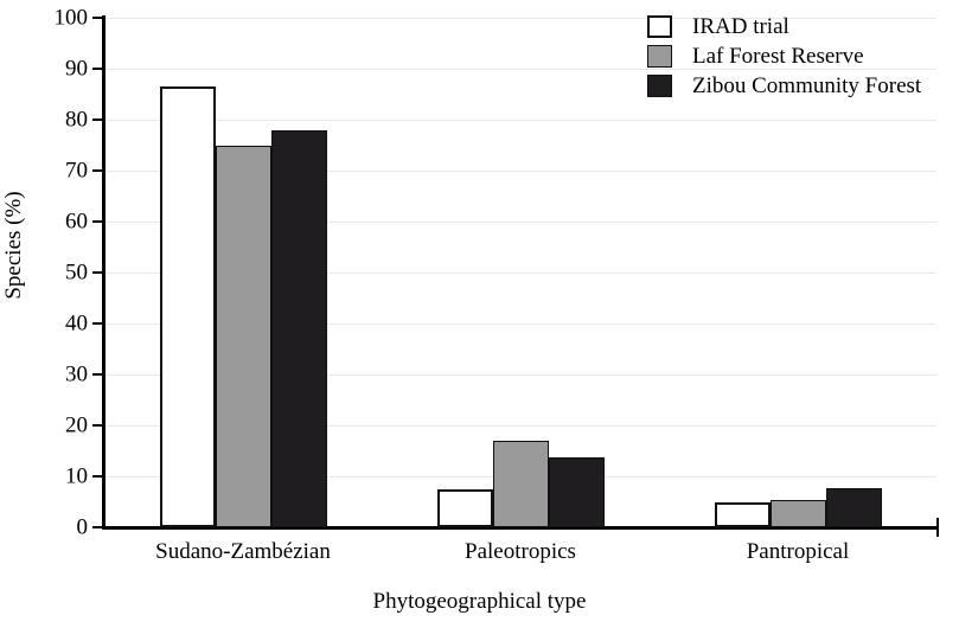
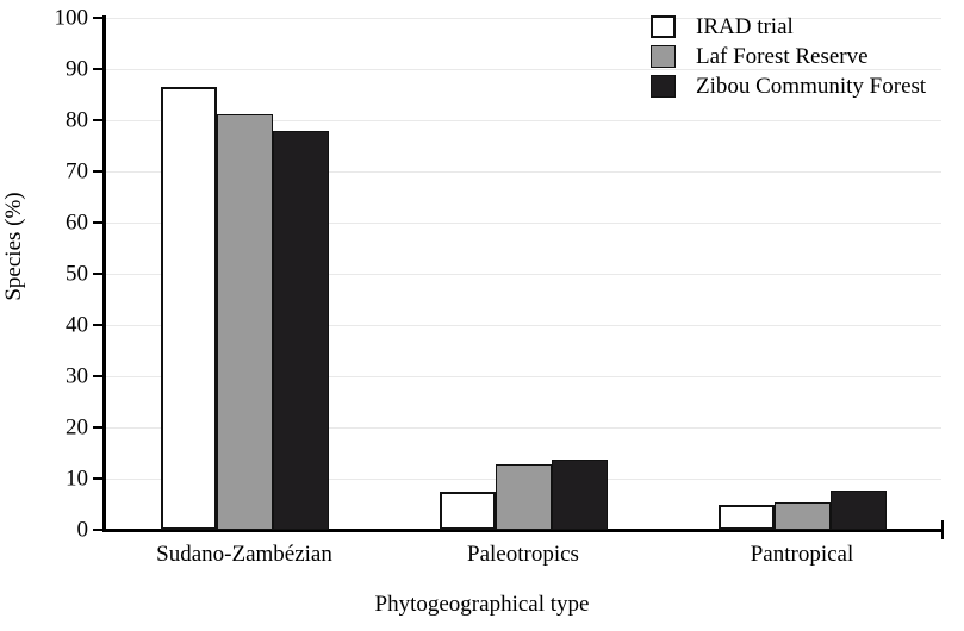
Laf Forest Reserve/Sudano-Zambézian: 75 -> 81
Laf Forest Reserve/Paleotropics: 17 -> 13
